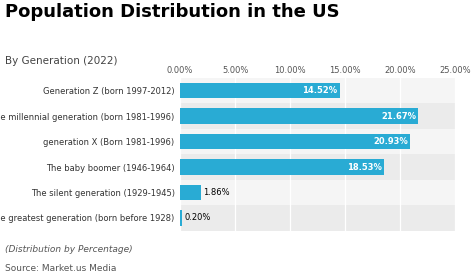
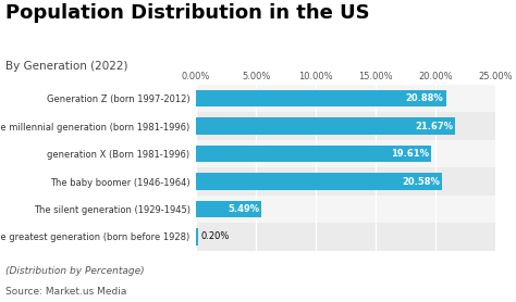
Generation Z (born 1997-2012): 14.52% -> 20.88%
generation X (Born 1981-1996): 20.93% -> 19.61%
The baby boomer (1946-1964): 18.53% -> 20.58%
The silent generation (1929-1945): 1.86% -> 5.49%
